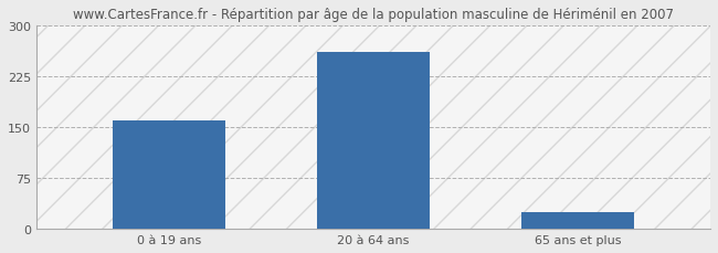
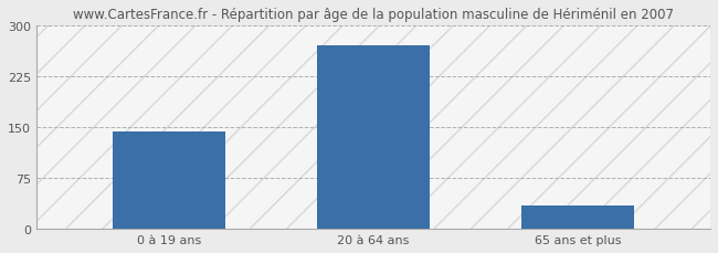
0 à 19 ans: 160 -> 143
20 à 64 ans: 260 -> 270
65 ans et plus: 24 -> 35
